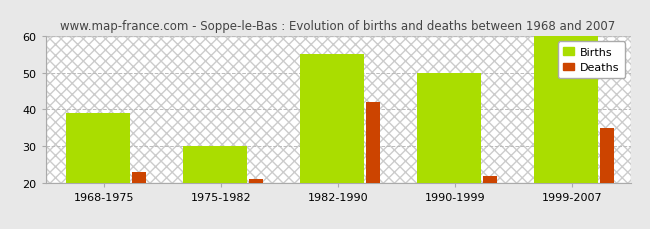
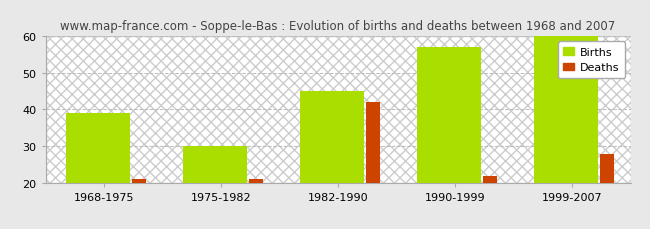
Deaths/1968-1975: 23 -> 21
Births/1982-1990: 55 -> 45
Births/1990-1999: 50 -> 57
Deaths/1999-2007: 35 -> 28
